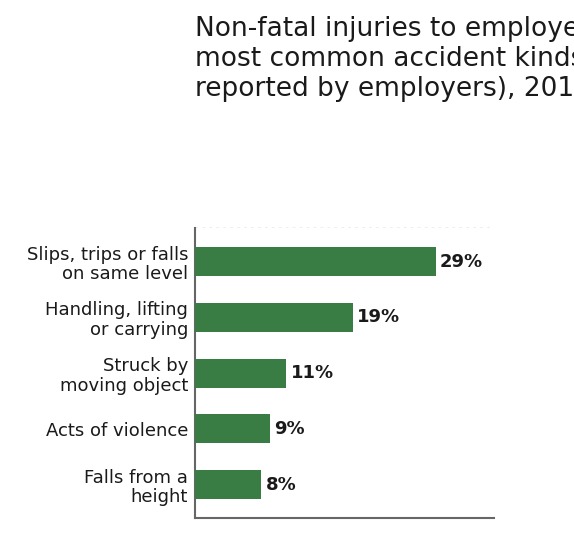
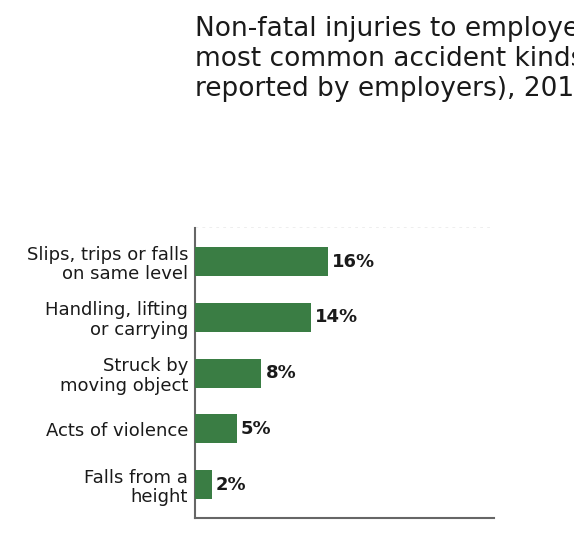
Slips, trips or falls on same level: 29% -> 16%
Handling, lifting or carrying: 19% -> 14%
Struck by moving object: 11% -> 8%
Acts of violence: 9% -> 5%
Falls from a height: 8% -> 2%
